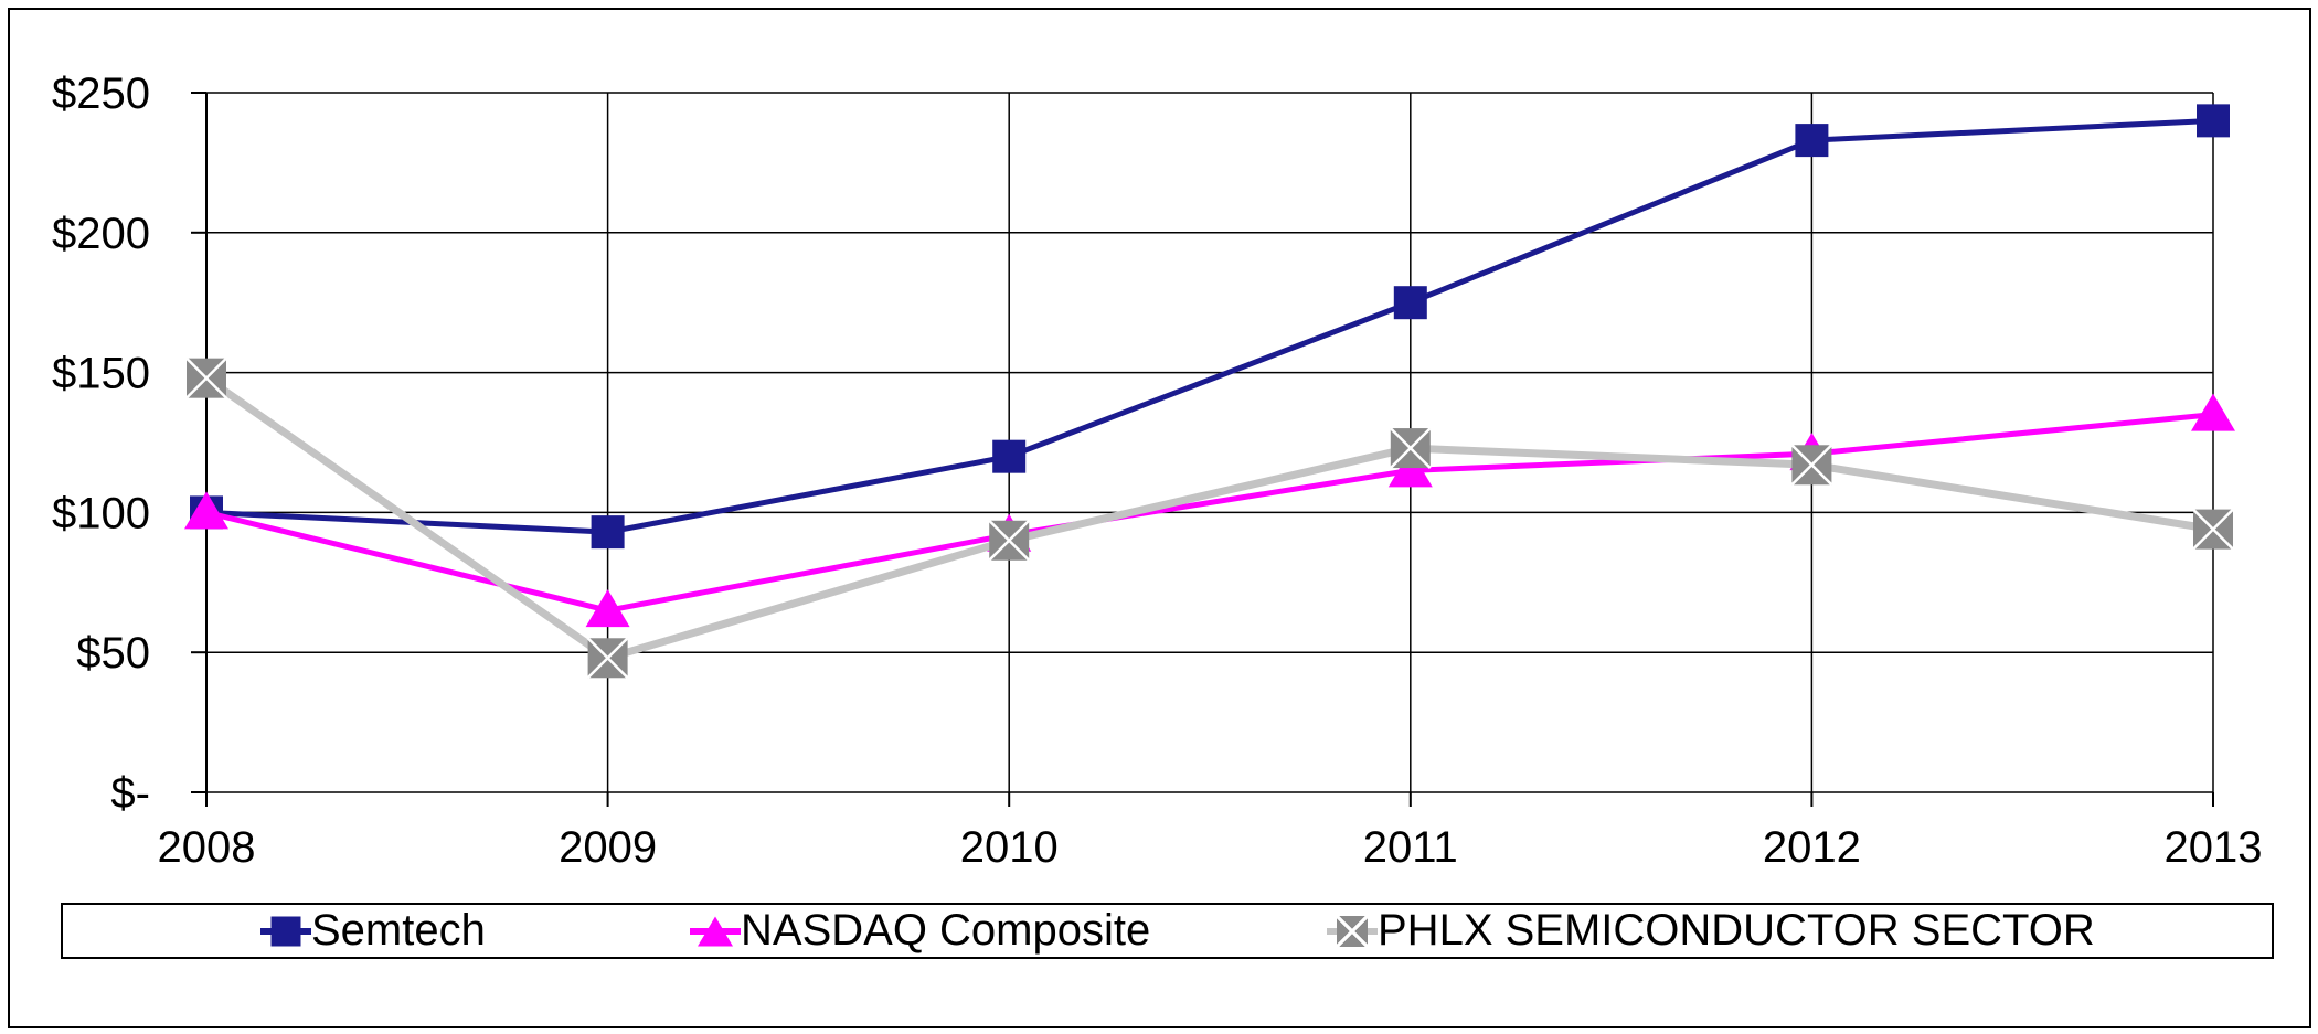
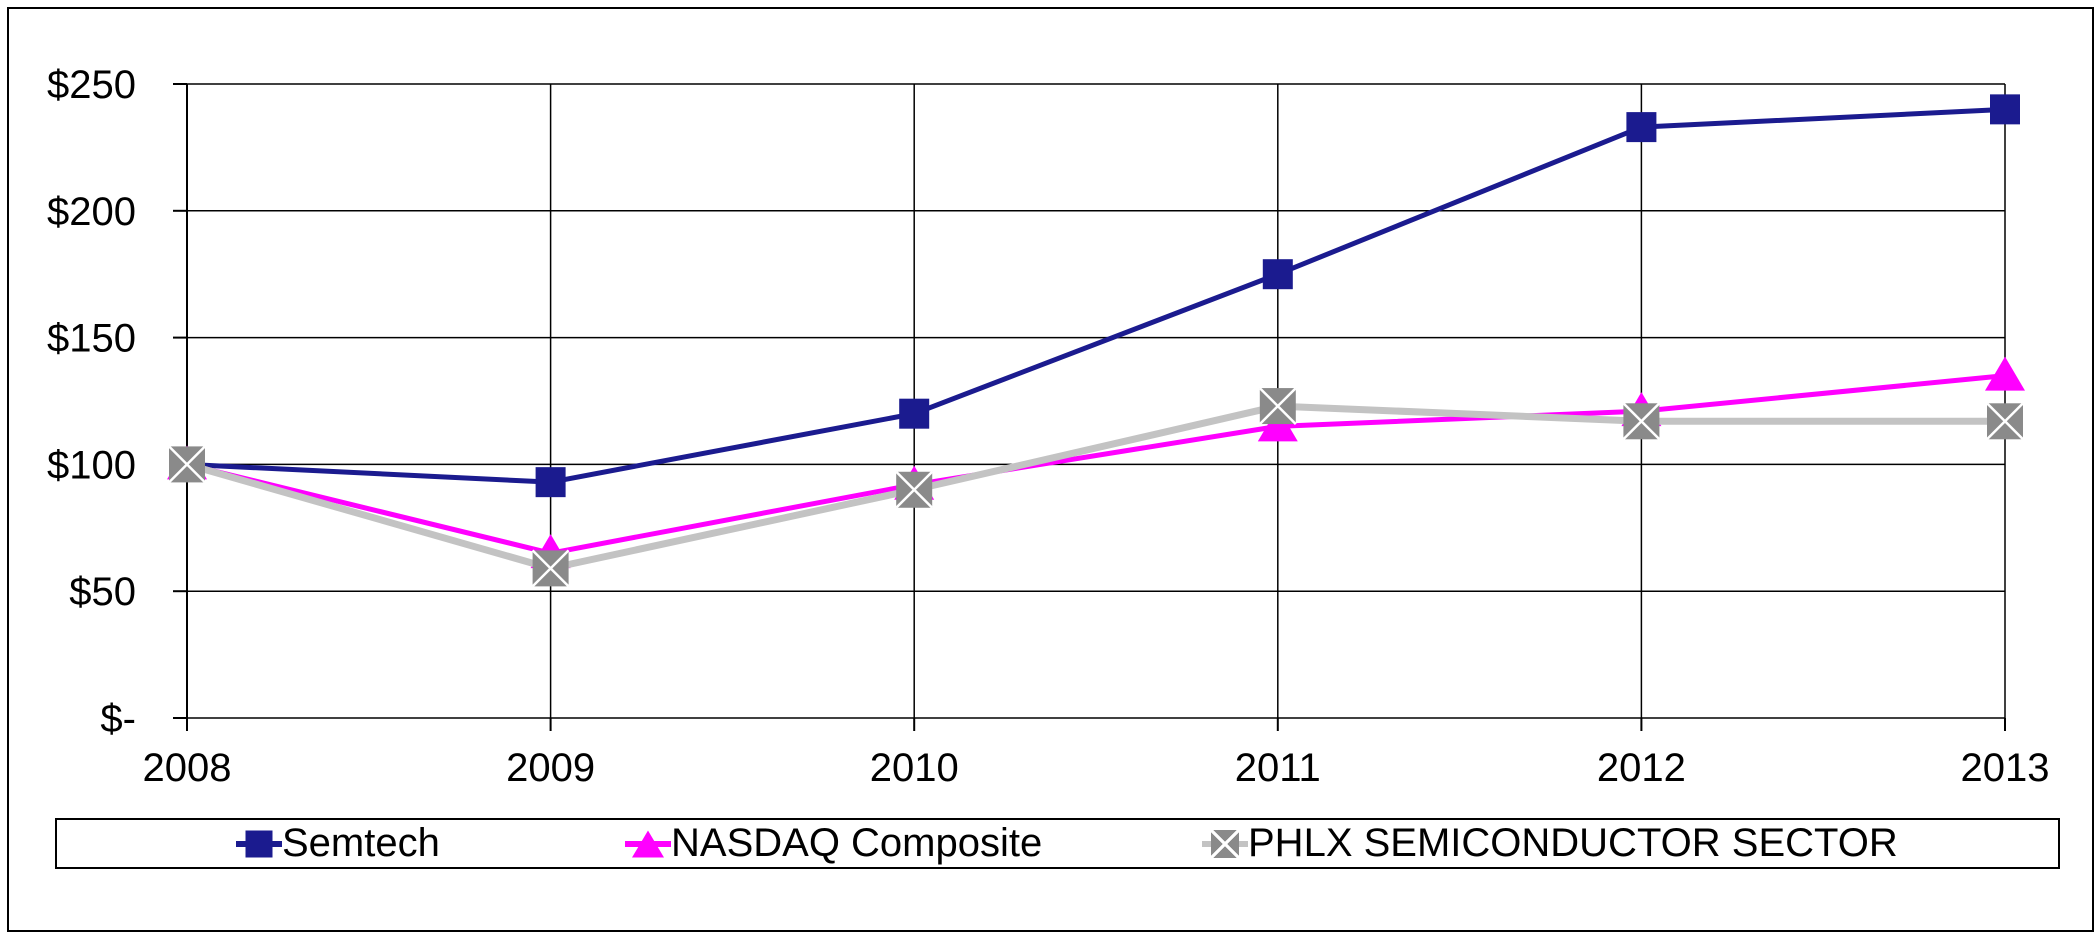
PHLX SEMICONDUCTOR SECTOR/2008: $148 -> $100
PHLX SEMICONDUCTOR SECTOR/2009: $48 -> $59
PHLX SEMICONDUCTOR SECTOR/2013: $94 -> $117
